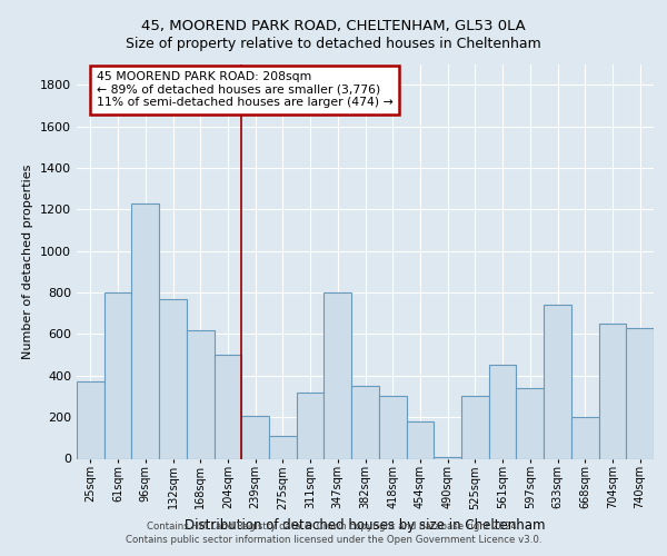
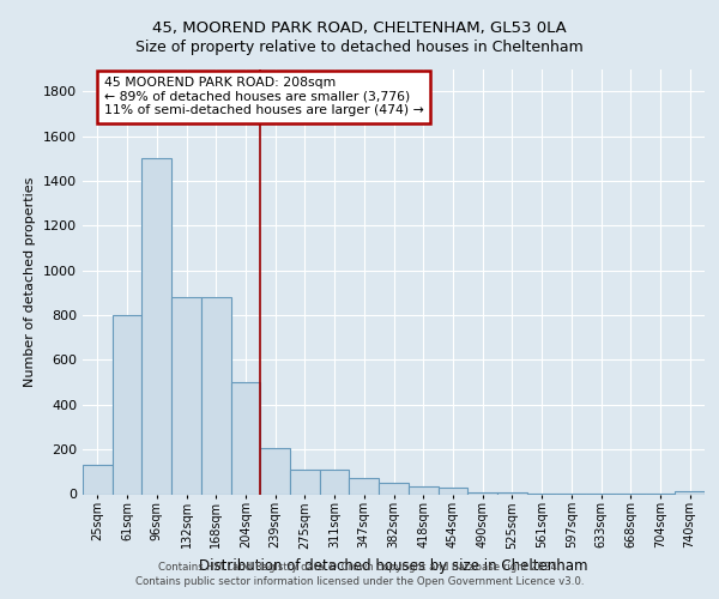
25sqm: 370 -> 130
96sqm: 1230 -> 1500
132sqm: 770 -> 880
168sqm: 620 -> 880
311sqm: 320 -> 110
347sqm: 800 -> 70
382sqm: 350 -> 50
418sqm: 300 -> 40
454sqm: 180 -> 30
525sqm: 300 -> 10
561sqm: 450 -> 0
597sqm: 340 -> 0
633sqm: 740 -> 0
668sqm: 200 -> 0
704sqm: 650 -> 0
740sqm: 630 -> 20
